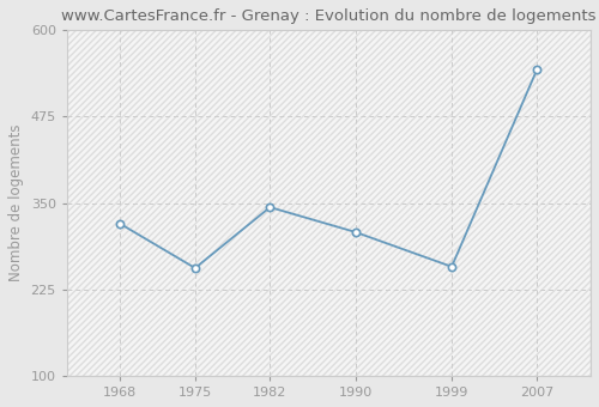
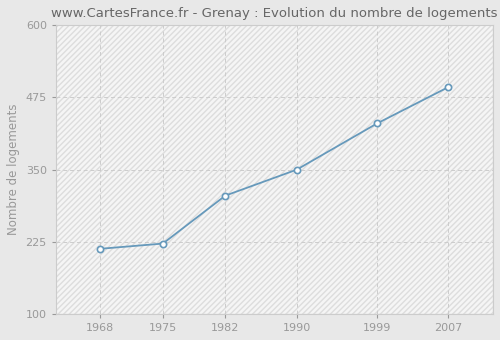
1968: 320 -> 213
1975: 256 -> 222
1982: 344 -> 305
1990: 308 -> 350
1999: 258 -> 430
2007: 544 -> 493
